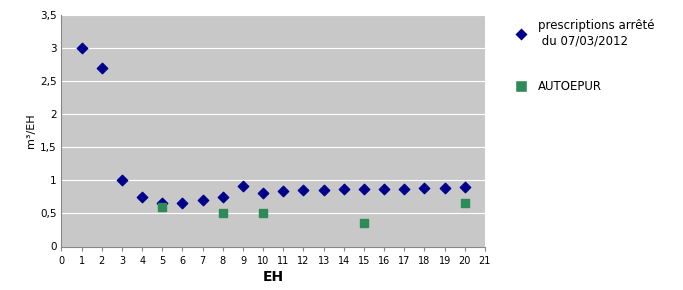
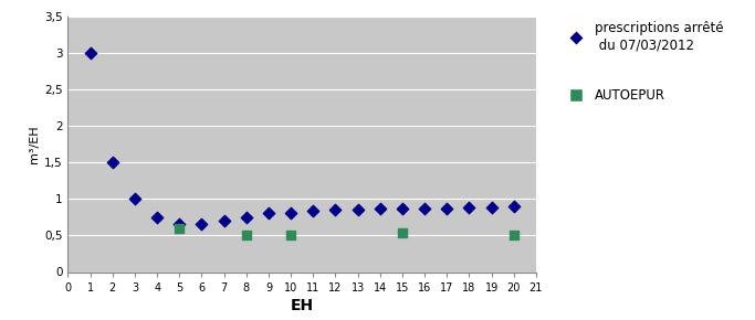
prescriptions arrêté du 07/03/2012/2: 2,70 -> 1,50
prescriptions arrêté du 07/03/2012/9: 0,92 -> 0,80
AUTOEPUR/15: 0,36 -> 0,53
AUTOEPUR/20: 0,66 -> 0,50
